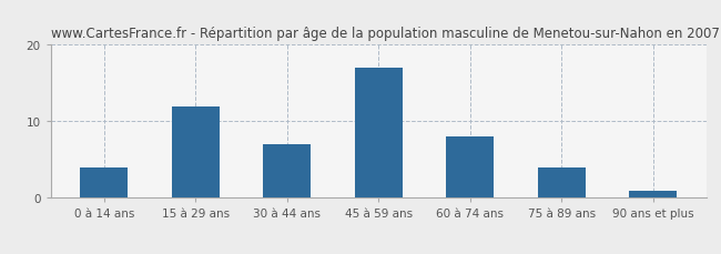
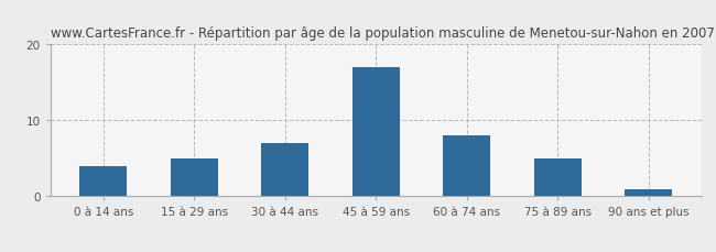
15 à 29 ans: 12 -> 5
75 à 89 ans: 4 -> 5
